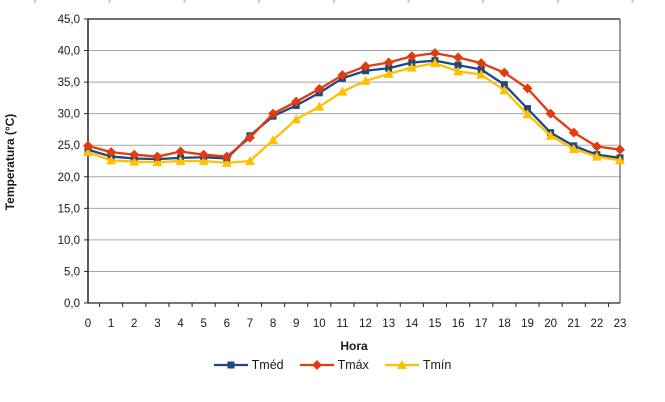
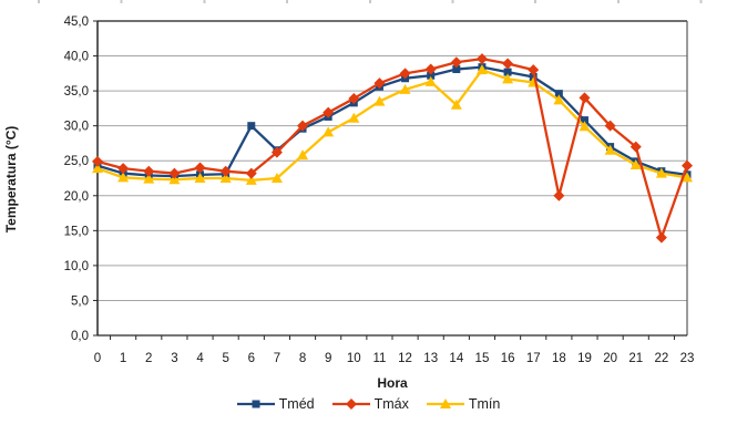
Tméd/6: 23 -> 30
Tmín/14: 37 -> 33
Tmáx/18: 36 -> 20
Tmáx/22: 25 -> 14
